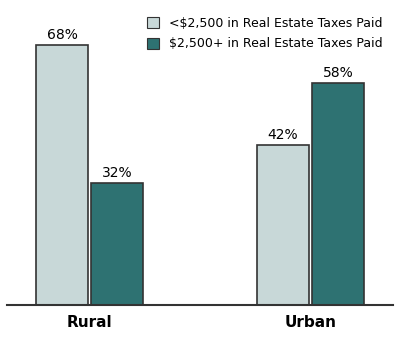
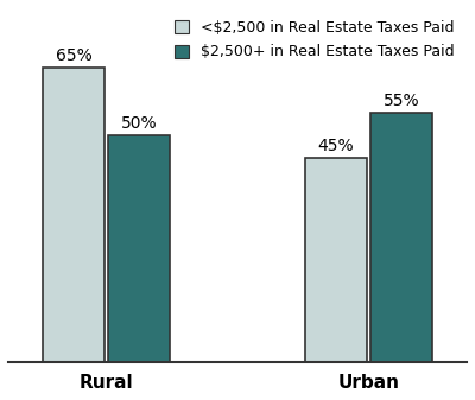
<$2,500 in Real Estate Taxes Paid/Rural: 68% -> 65%
$2,500+ in Real Estate Taxes Paid/Rural: 32% -> 50%
<$2,500 in Real Estate Taxes Paid/Urban: 42% -> 45%
$2,500+ in Real Estate Taxes Paid/Urban: 58% -> 55%
